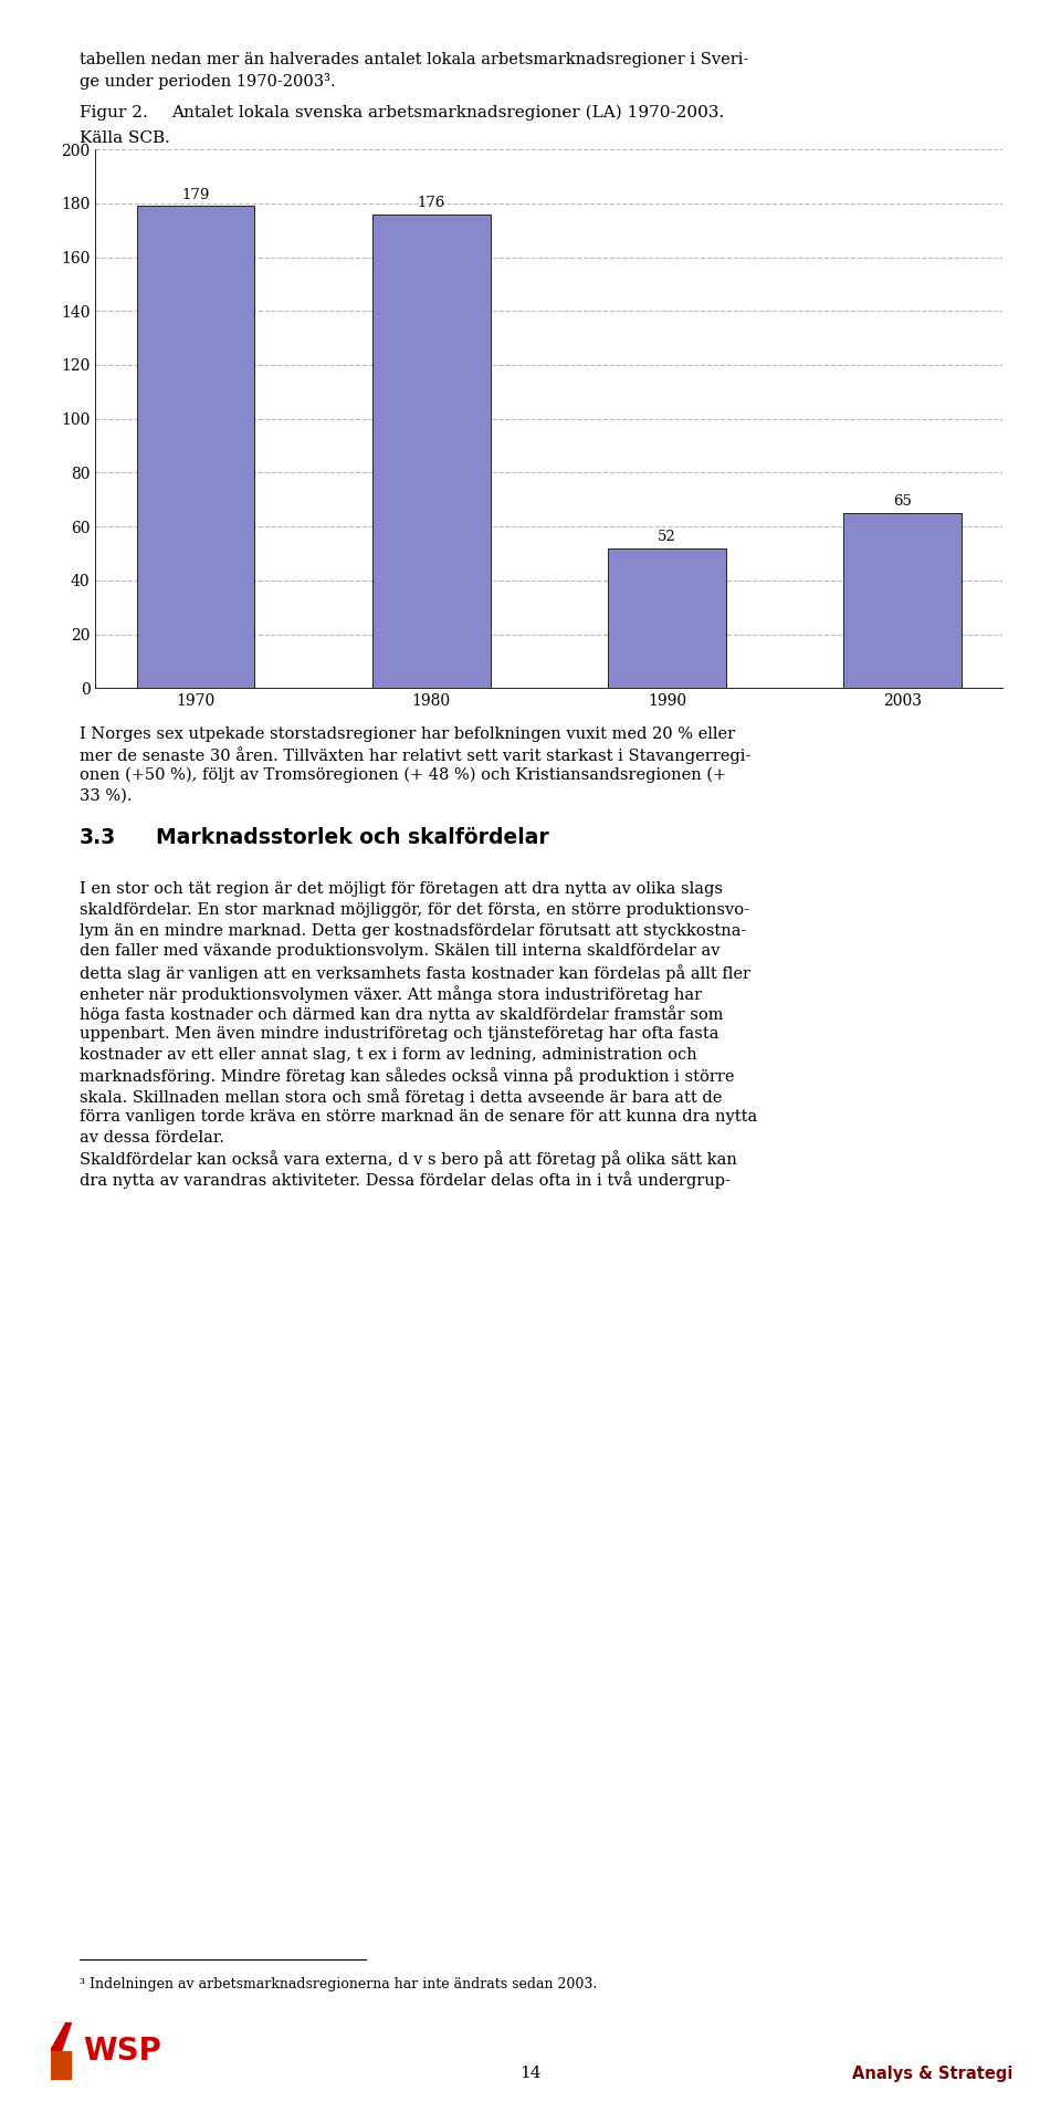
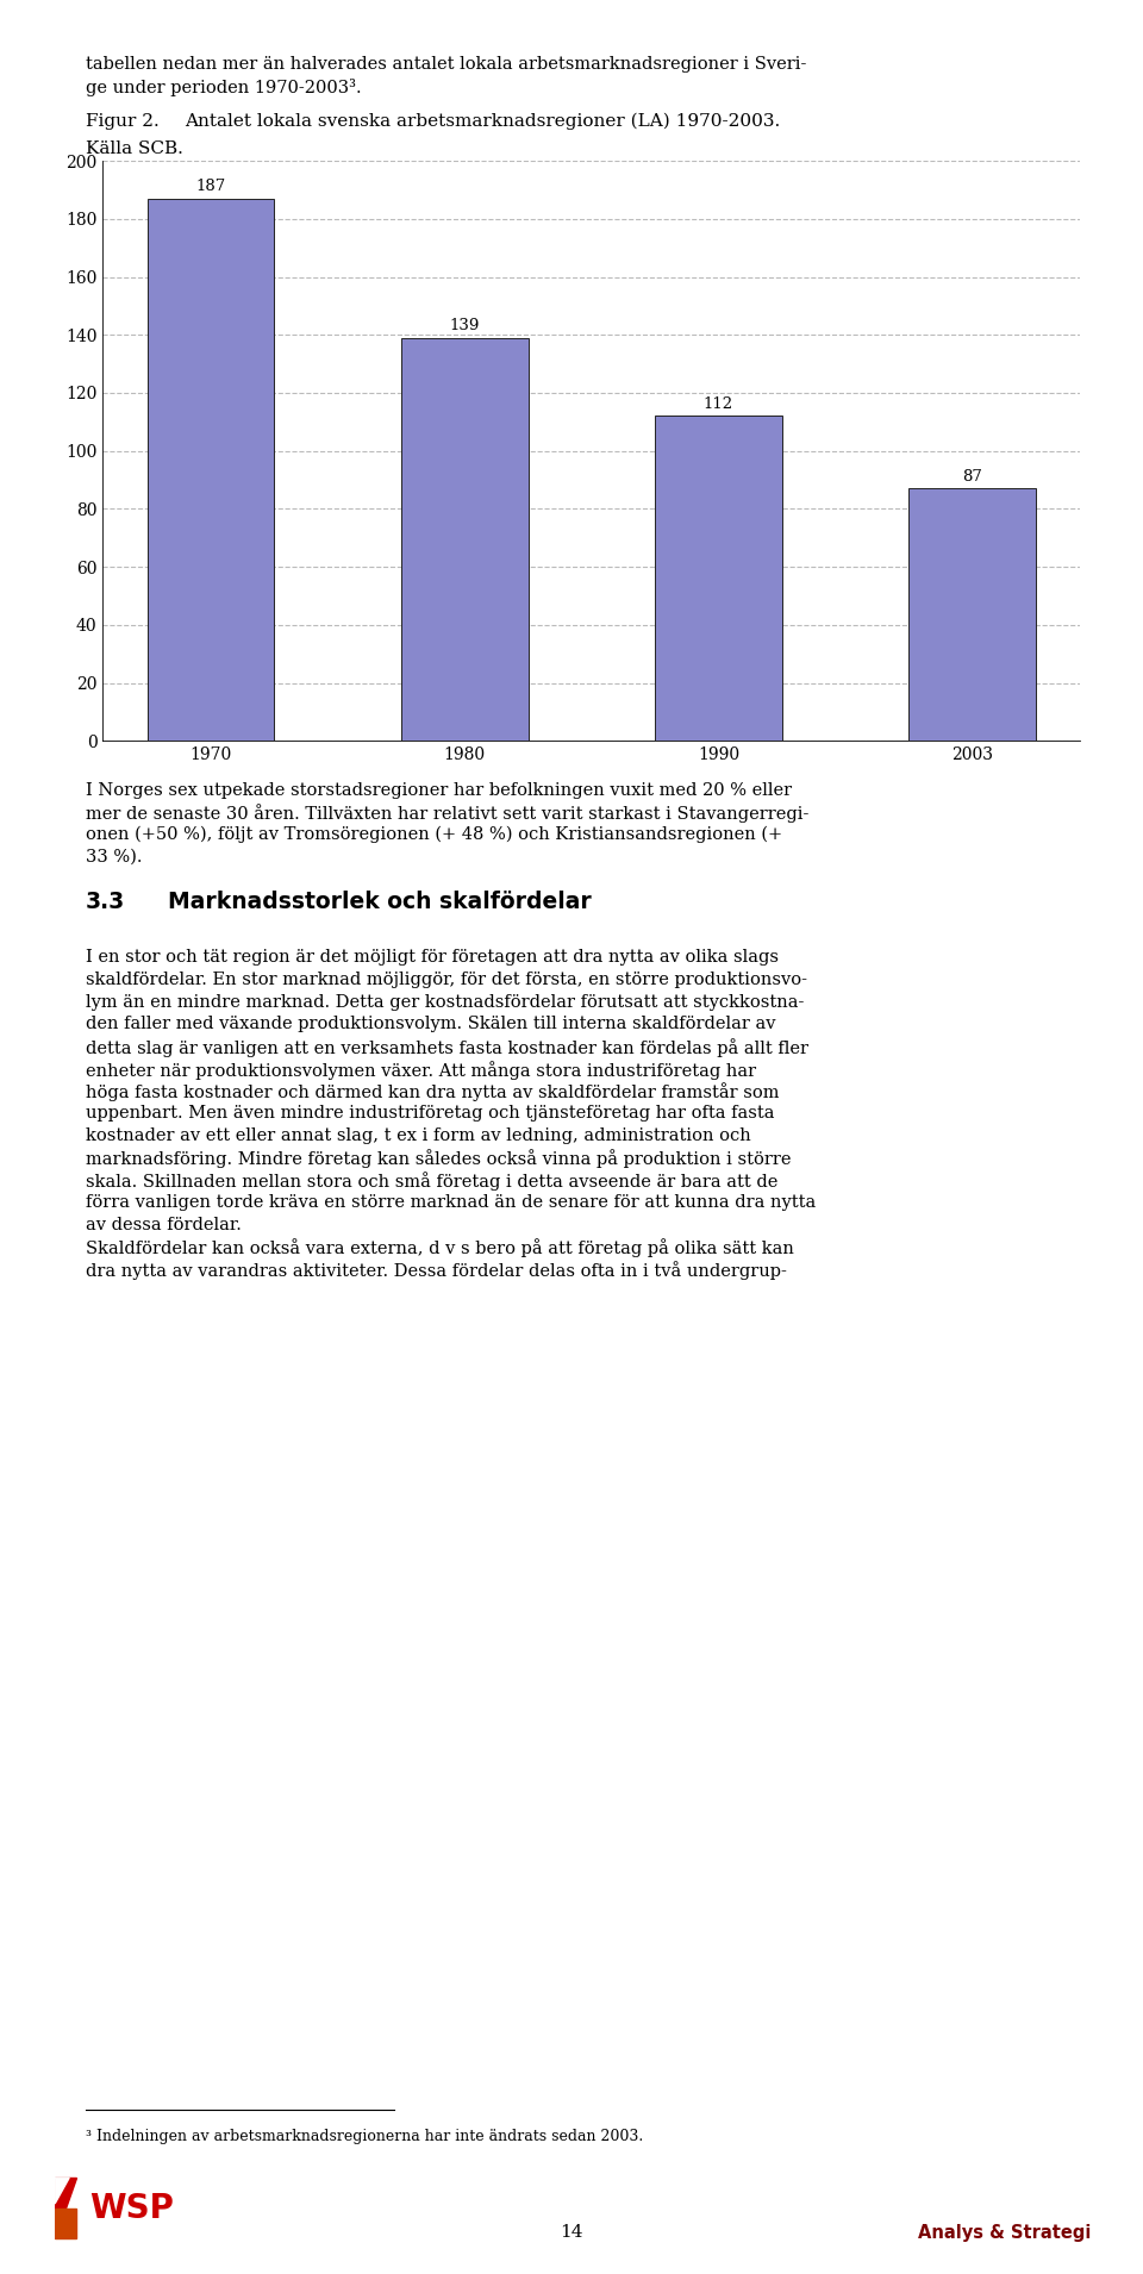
1970: 179 -> 187
1980: 176 -> 139
1990: 52 -> 112
2003: 65 -> 87
